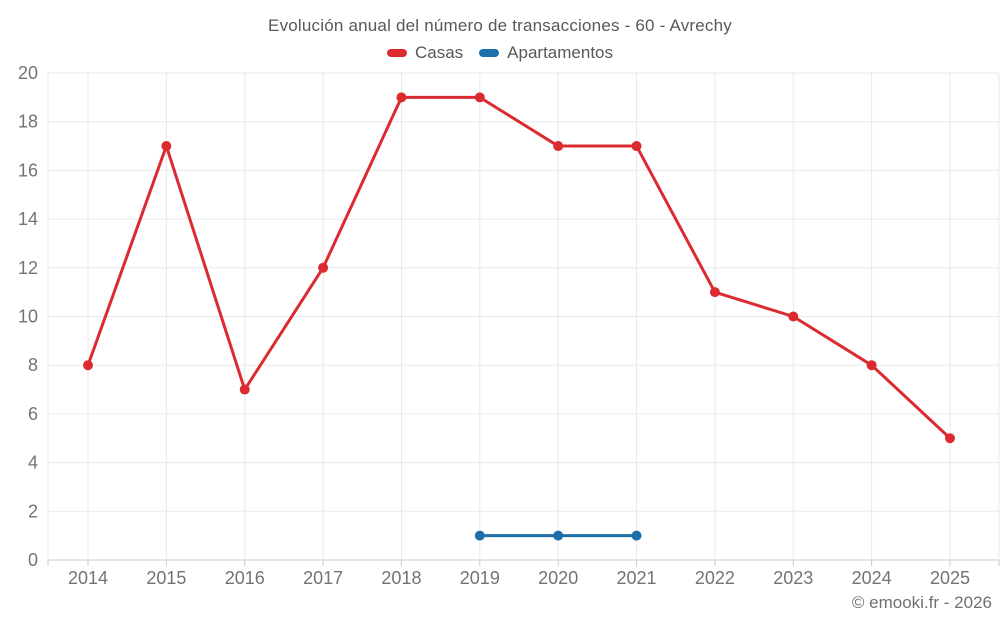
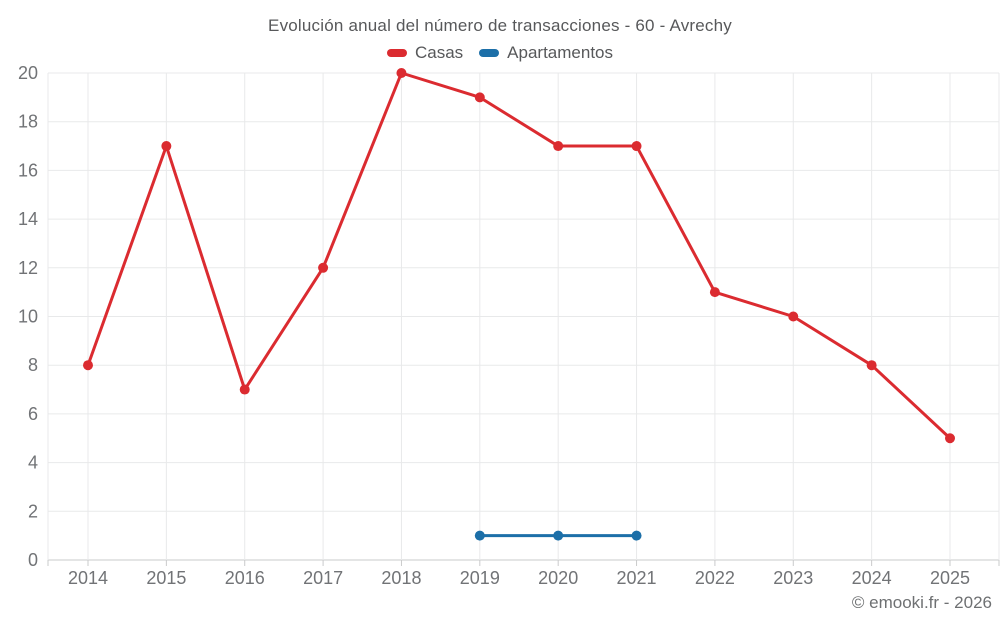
Casas/2018: 19 -> 20
